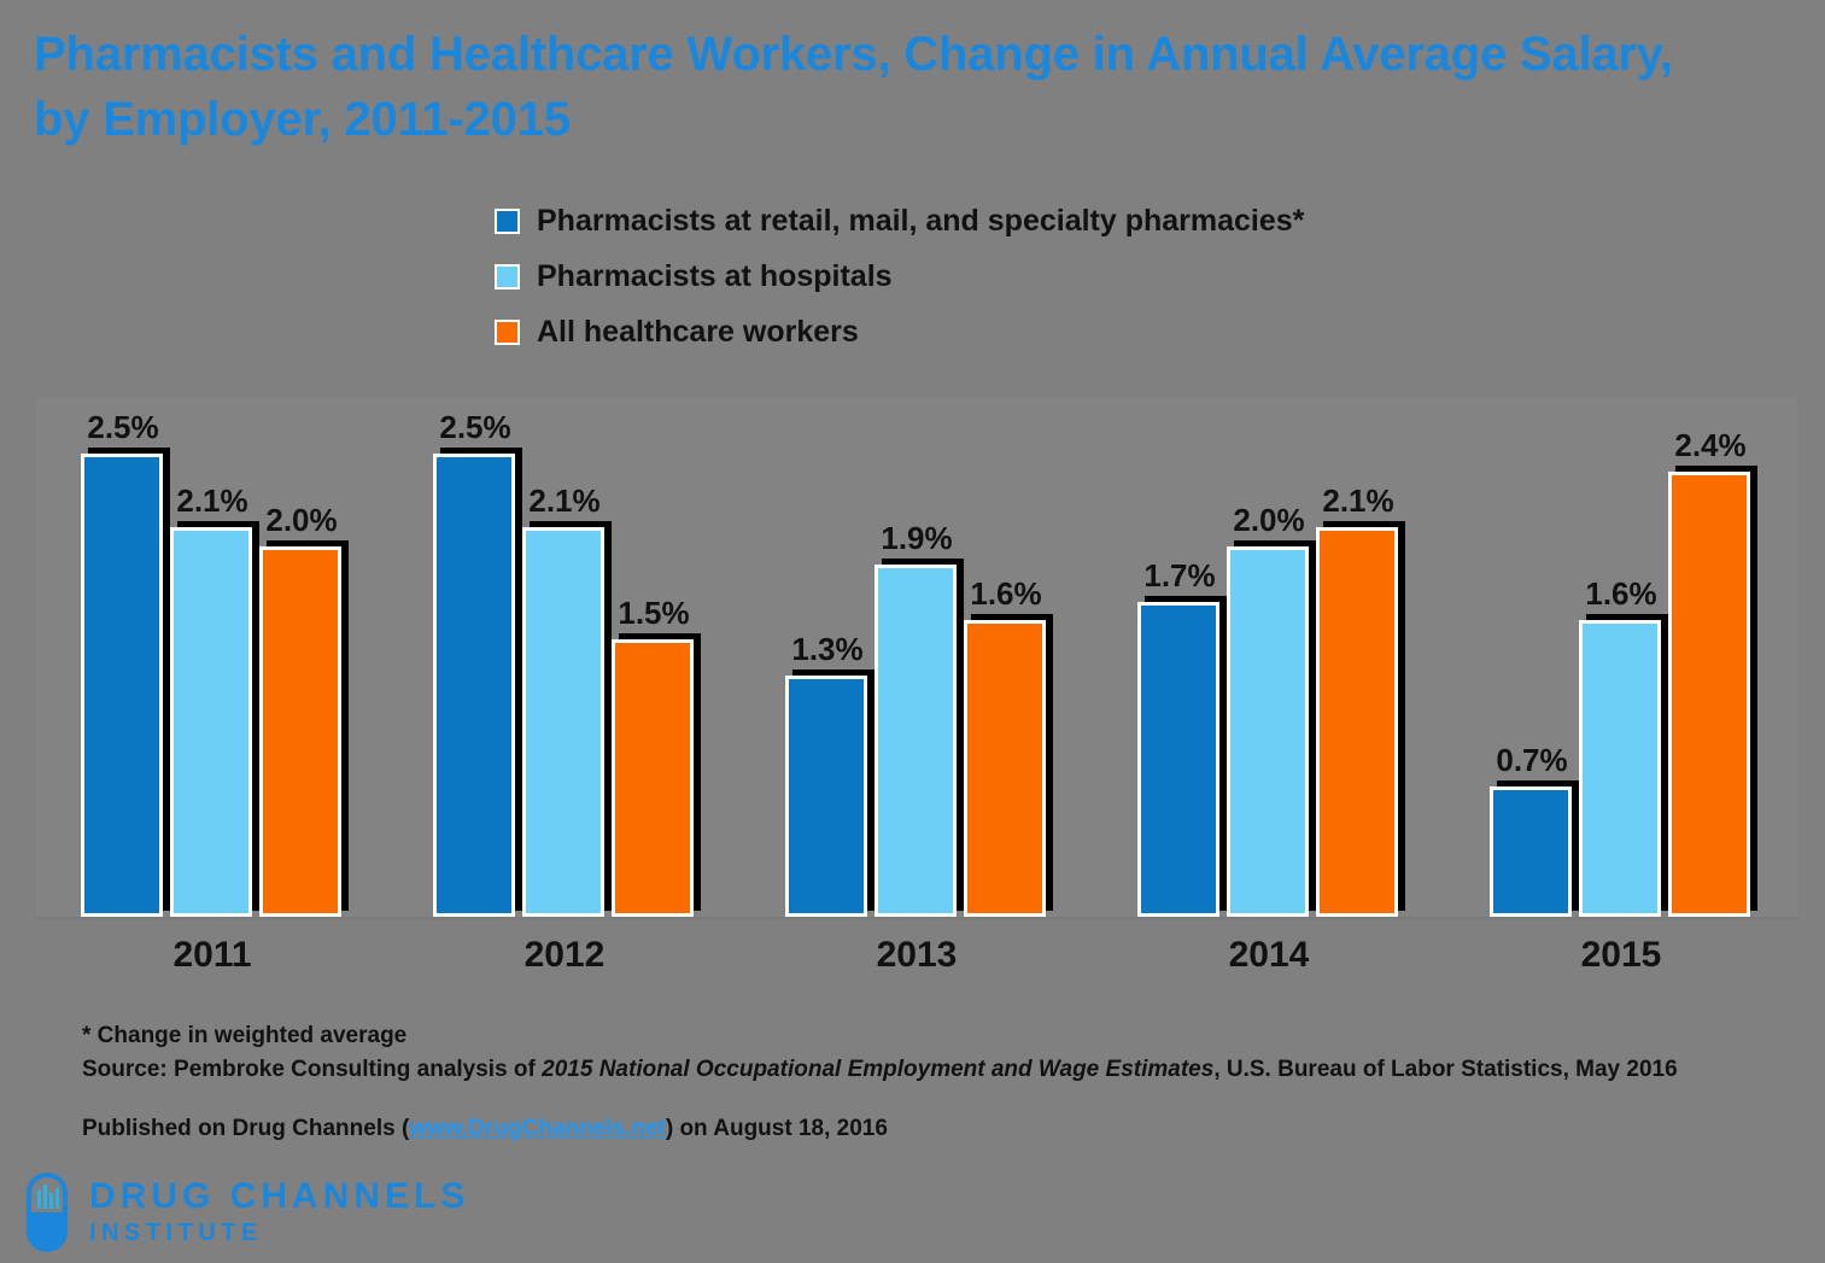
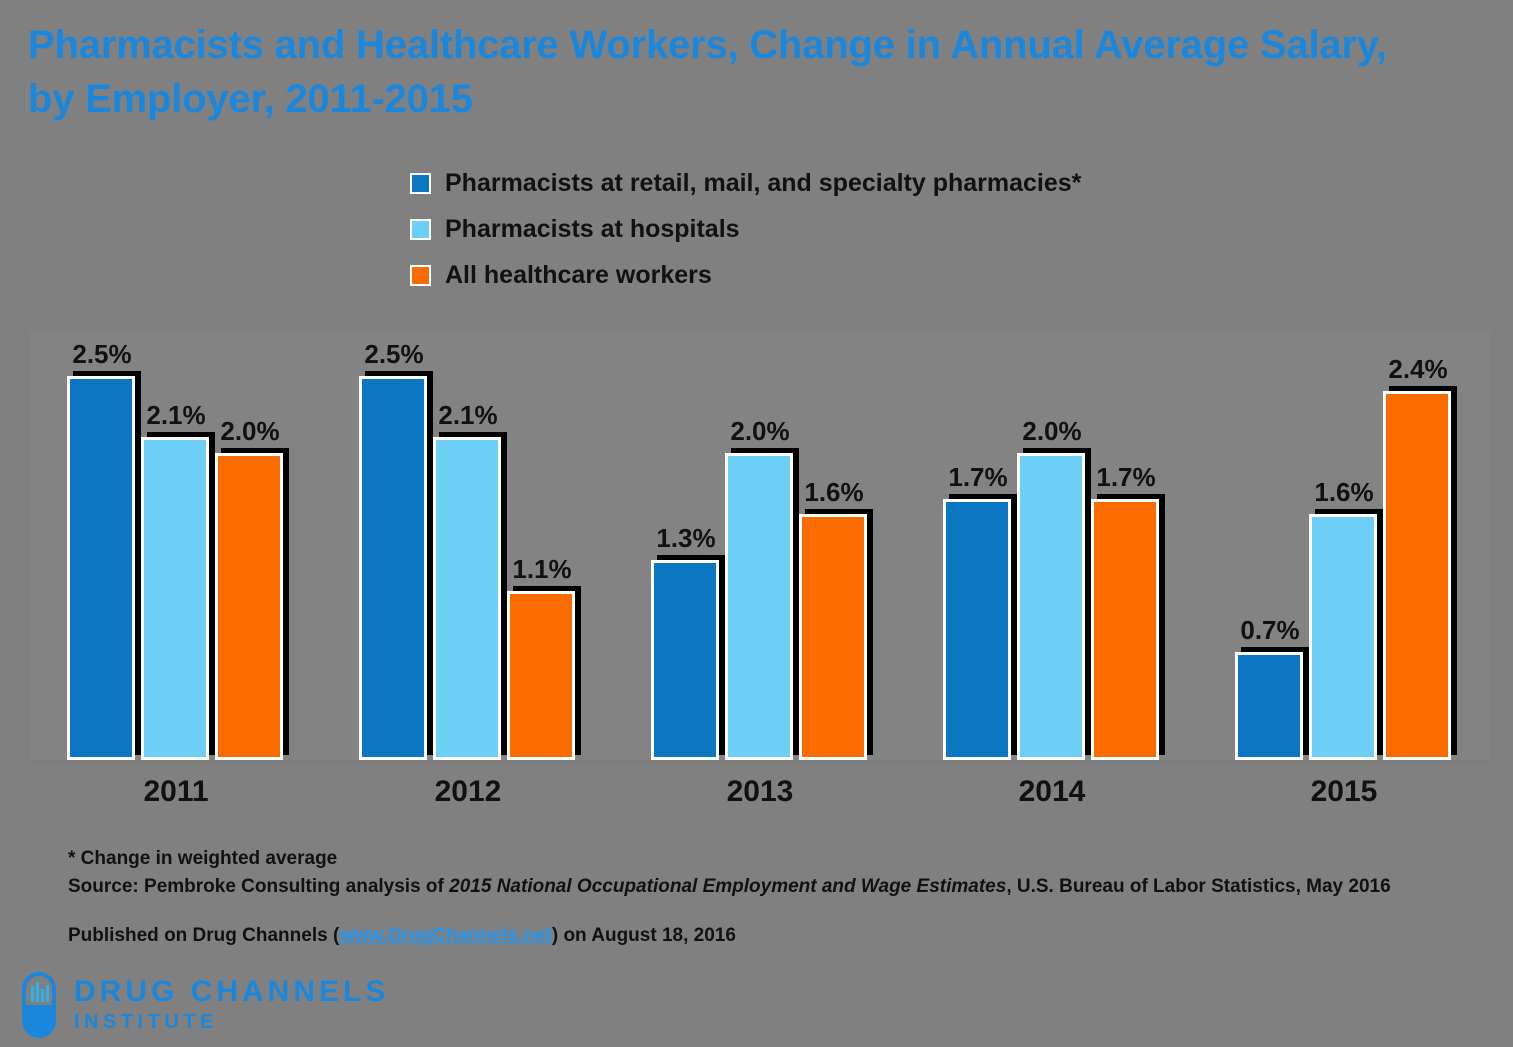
All healthcare workers/2012: 1.5% -> 1.1%
Pharmacists at hospitals/2013: 1.9% -> 2.0%
All healthcare workers/2014: 2.1% -> 1.7%
